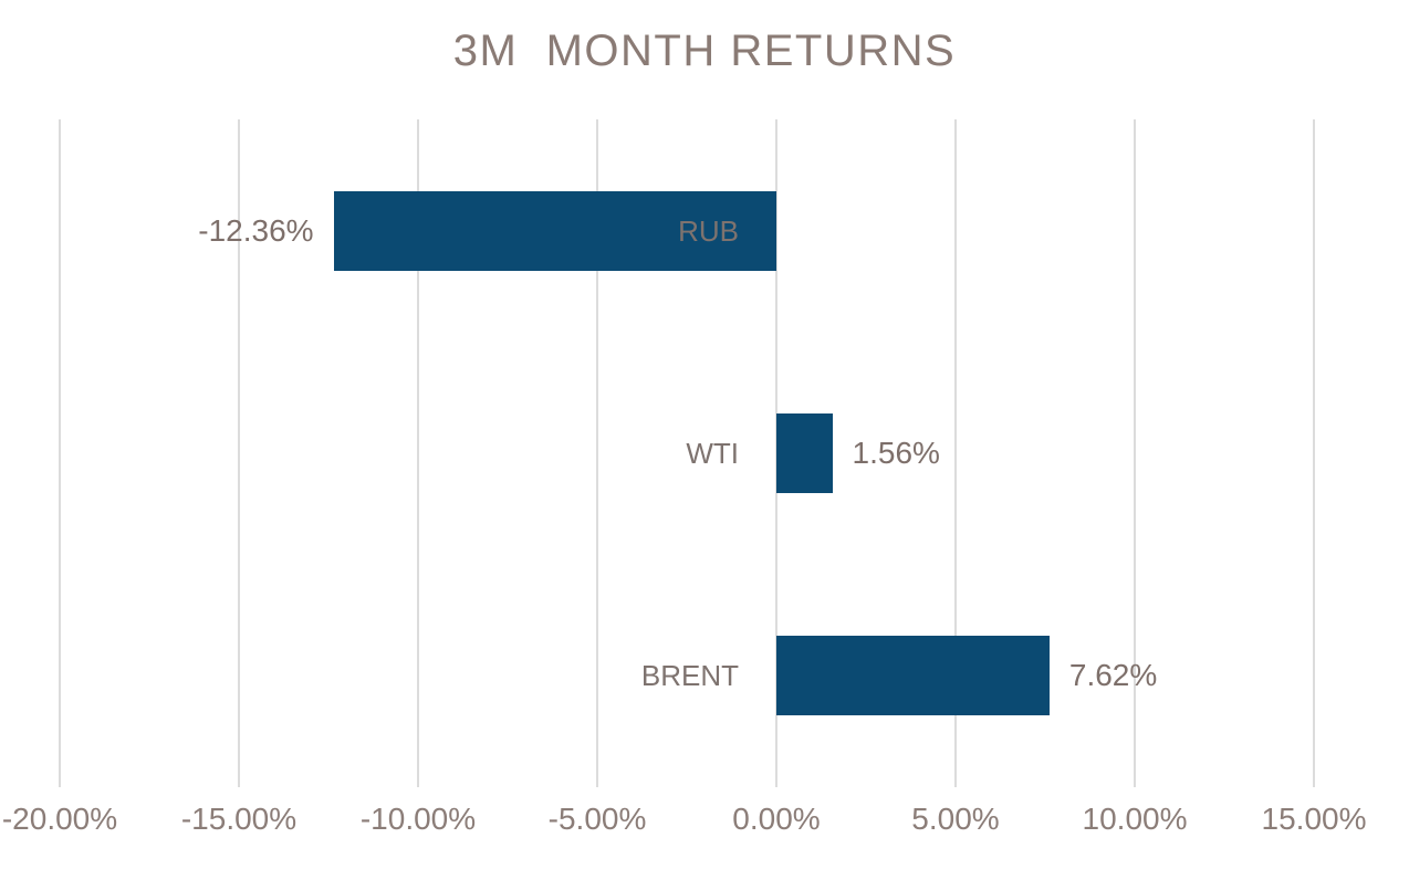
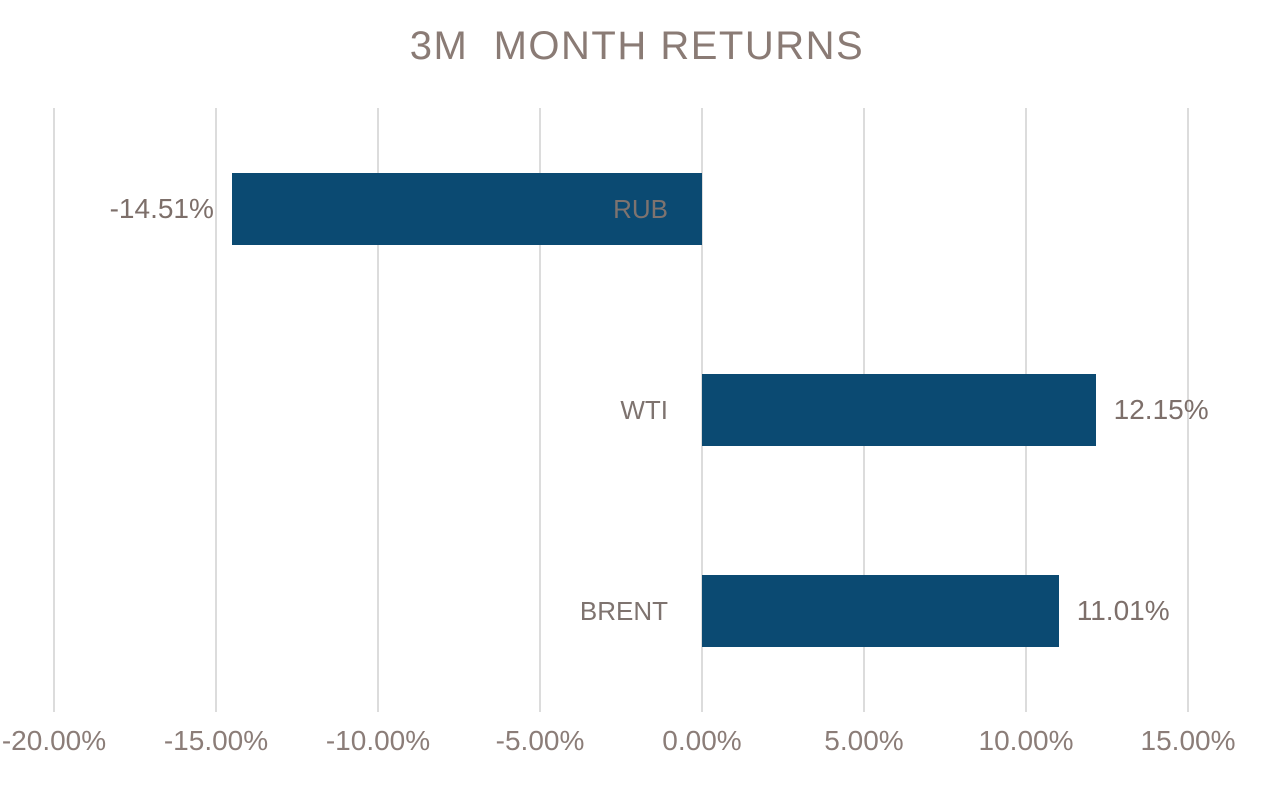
RUB: -12.36% -> -14.51%
WTI: 1.56% -> 12.15%
BRENT: 7.62% -> 11.01%
